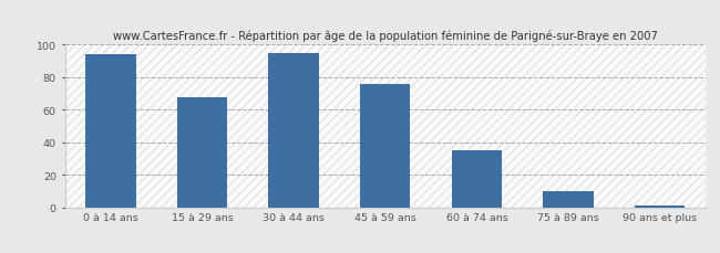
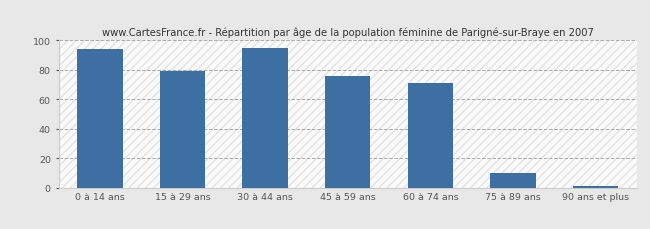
15 à 29 ans: 68 -> 79
60 à 74 ans: 35 -> 71
